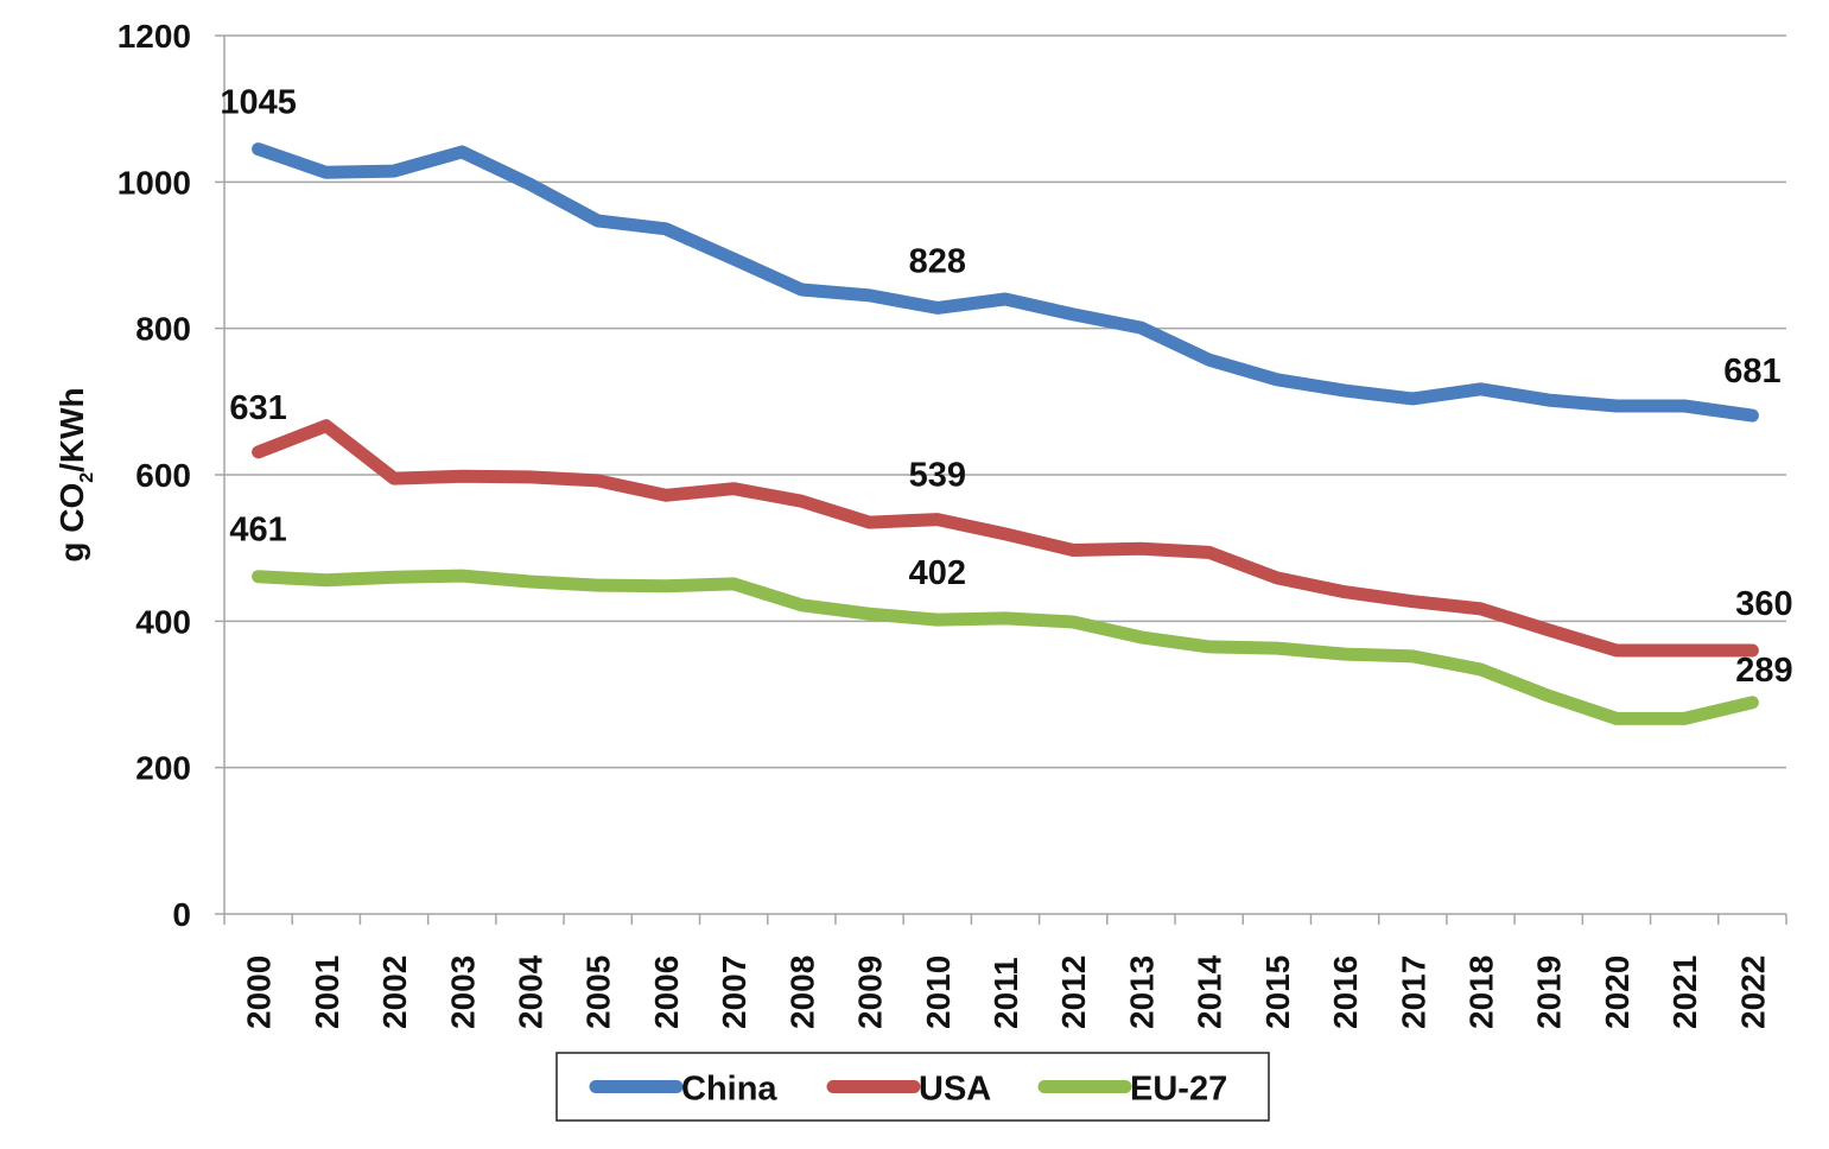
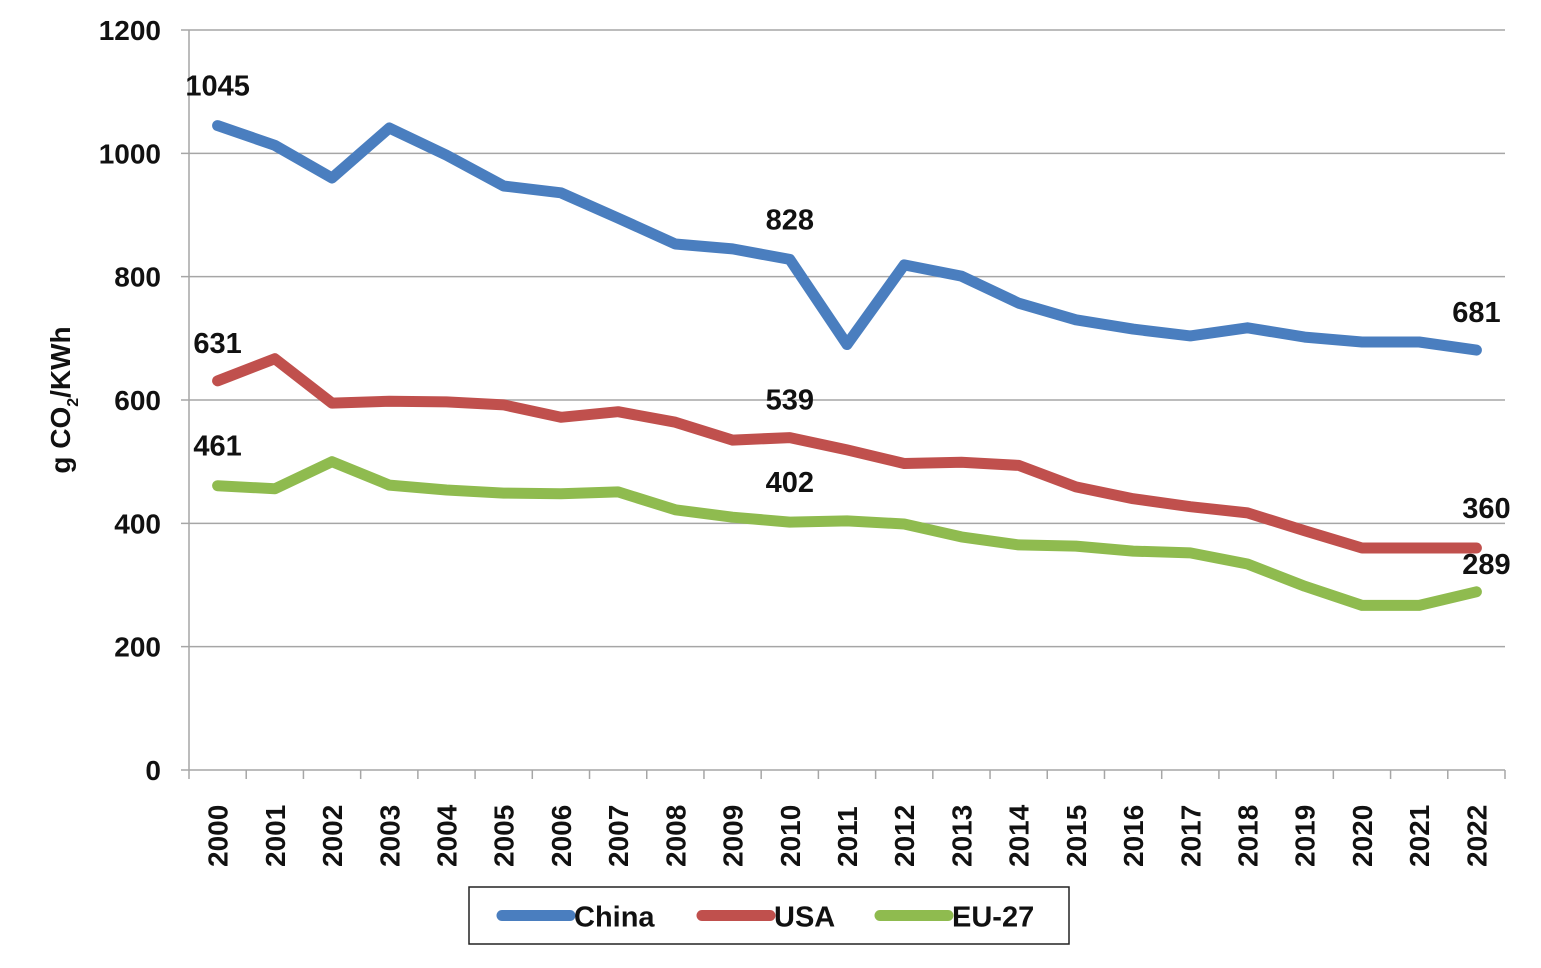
China/2002: 1020 -> 960
EU-27/2002: 460 -> 500
China/2011: 840 -> 690
